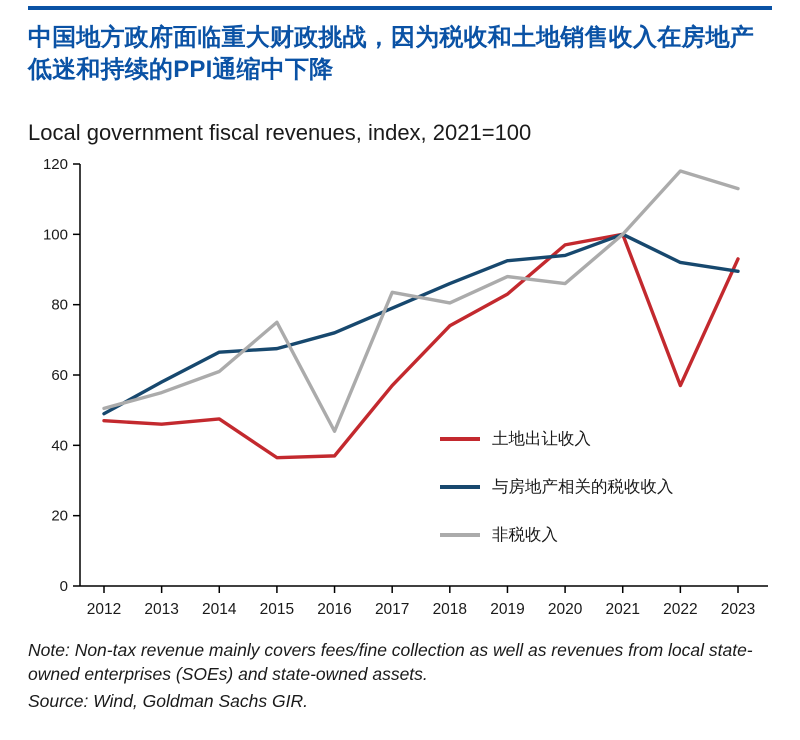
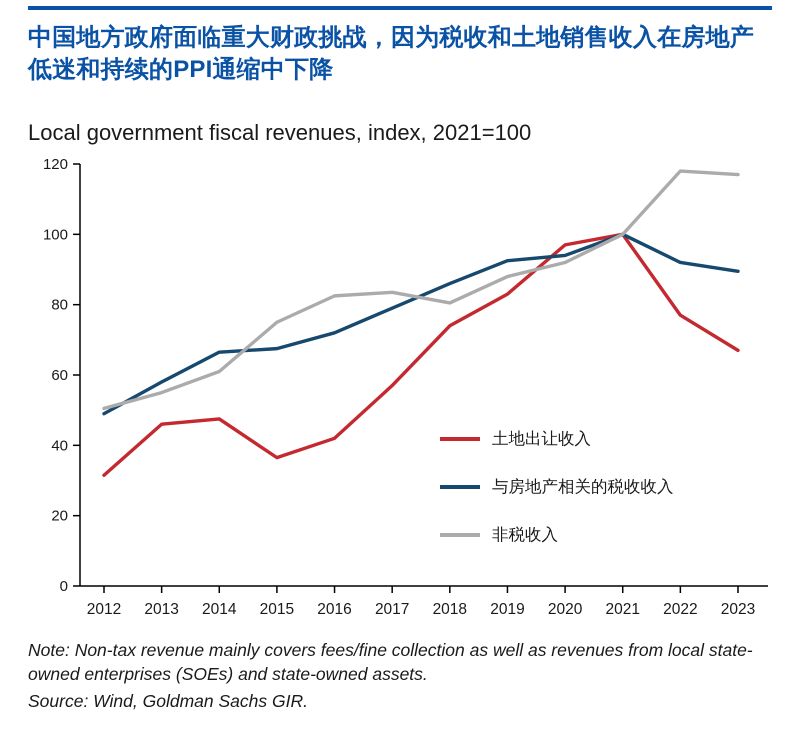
土地出让收入/2012: 47 -> 32
土地出让收入/2016: 37 -> 42
非税收入/2016: 44 -> 82
非税收入/2020: 86 -> 92
土地出让收入/2022: 57 -> 77
土地出让收入/2023: 93 -> 67
非税收入/2023: 113 -> 117
